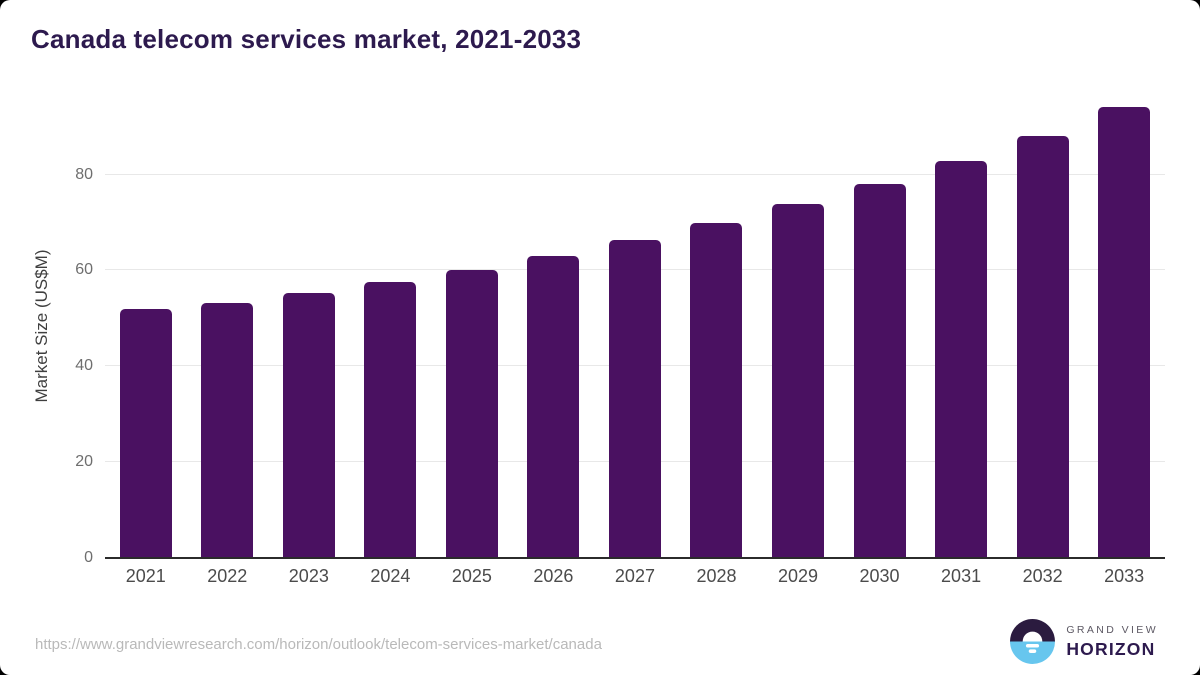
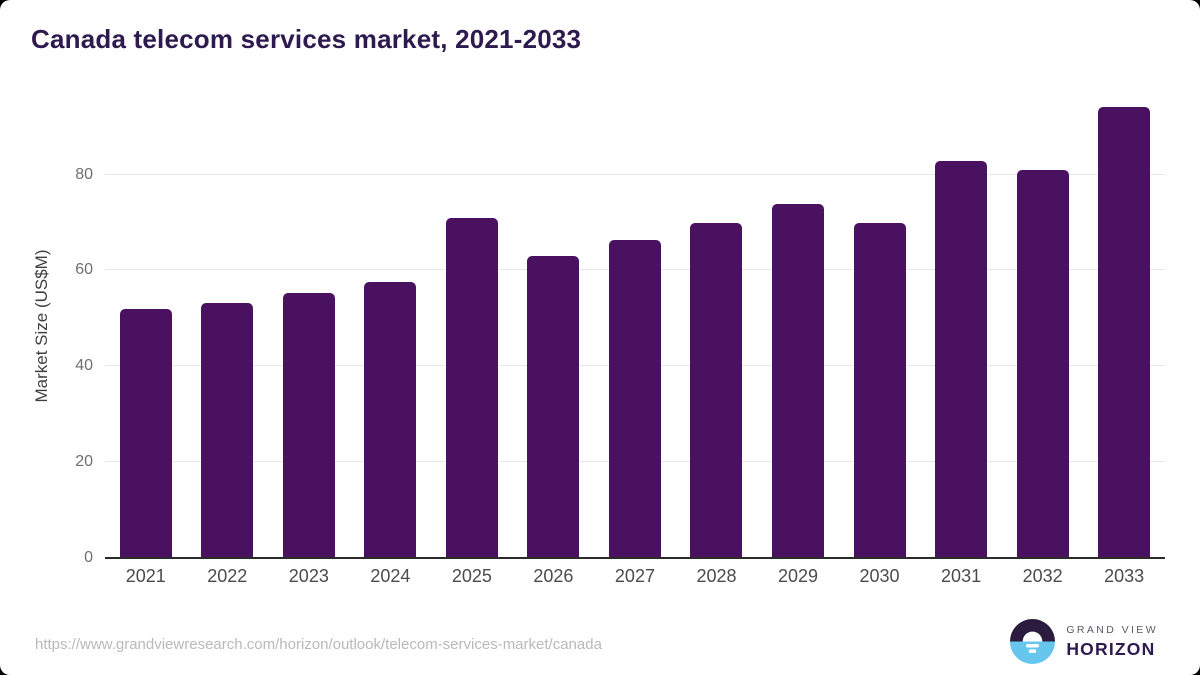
2025: 60 -> 71
2030: 78 -> 70
2032: 88 -> 81
